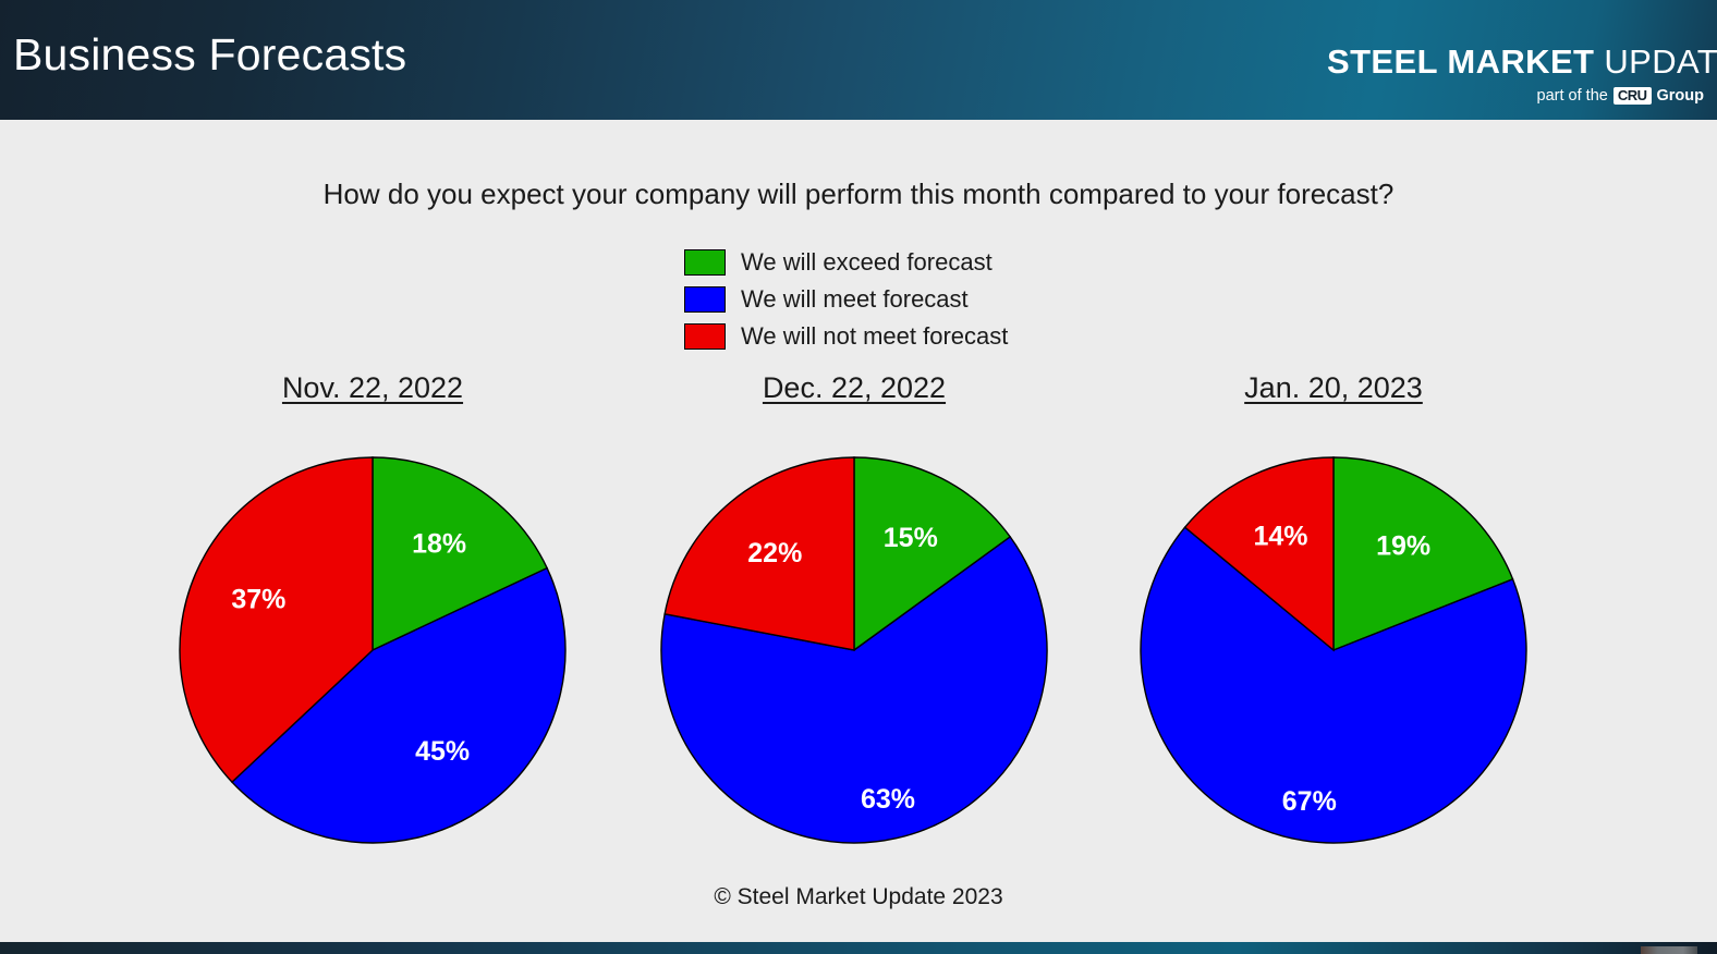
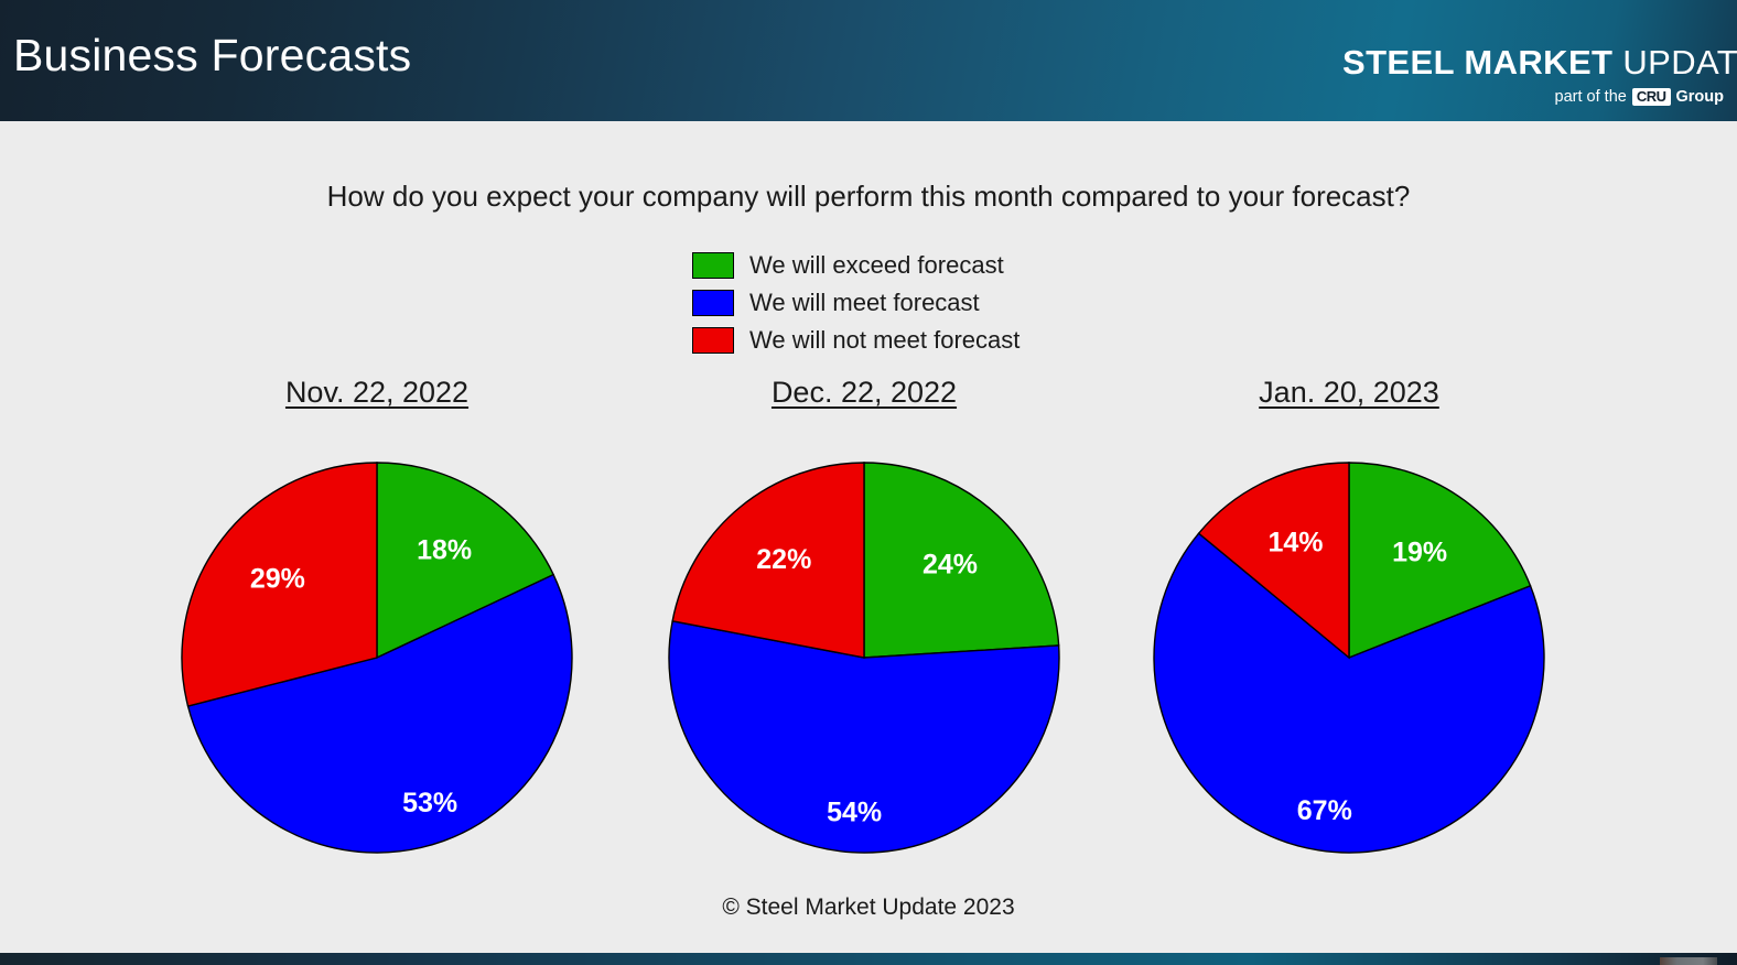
Nov. 22, 2022/We will meet forecast: 45% -> 53%
Nov. 22, 2022/We will not meet forecast: 37% -> 29%
Dec. 22, 2022/We will exceed forecast: 15% -> 24%
Dec. 22, 2022/We will meet forecast: 63% -> 54%
